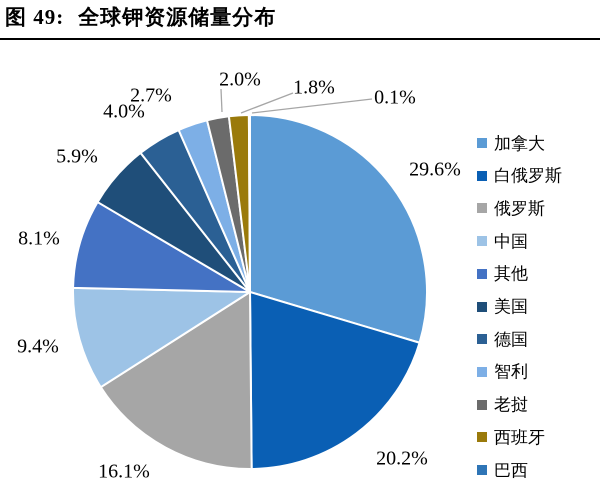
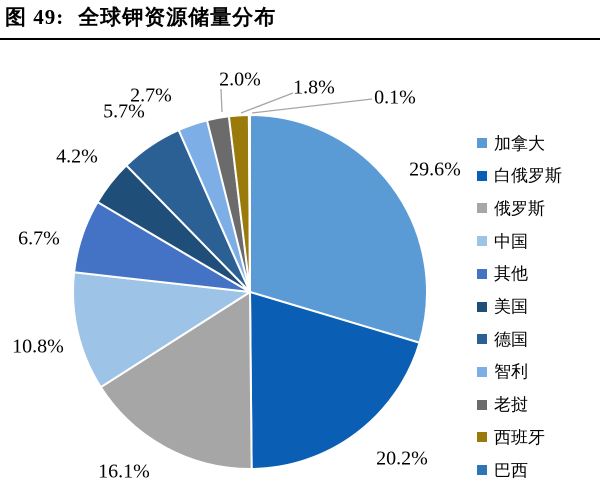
中国: 9.4% -> 10.8%
其他: 8.1% -> 6.7%
美国: 5.9% -> 4.2%
德国: 4.0% -> 5.7%
